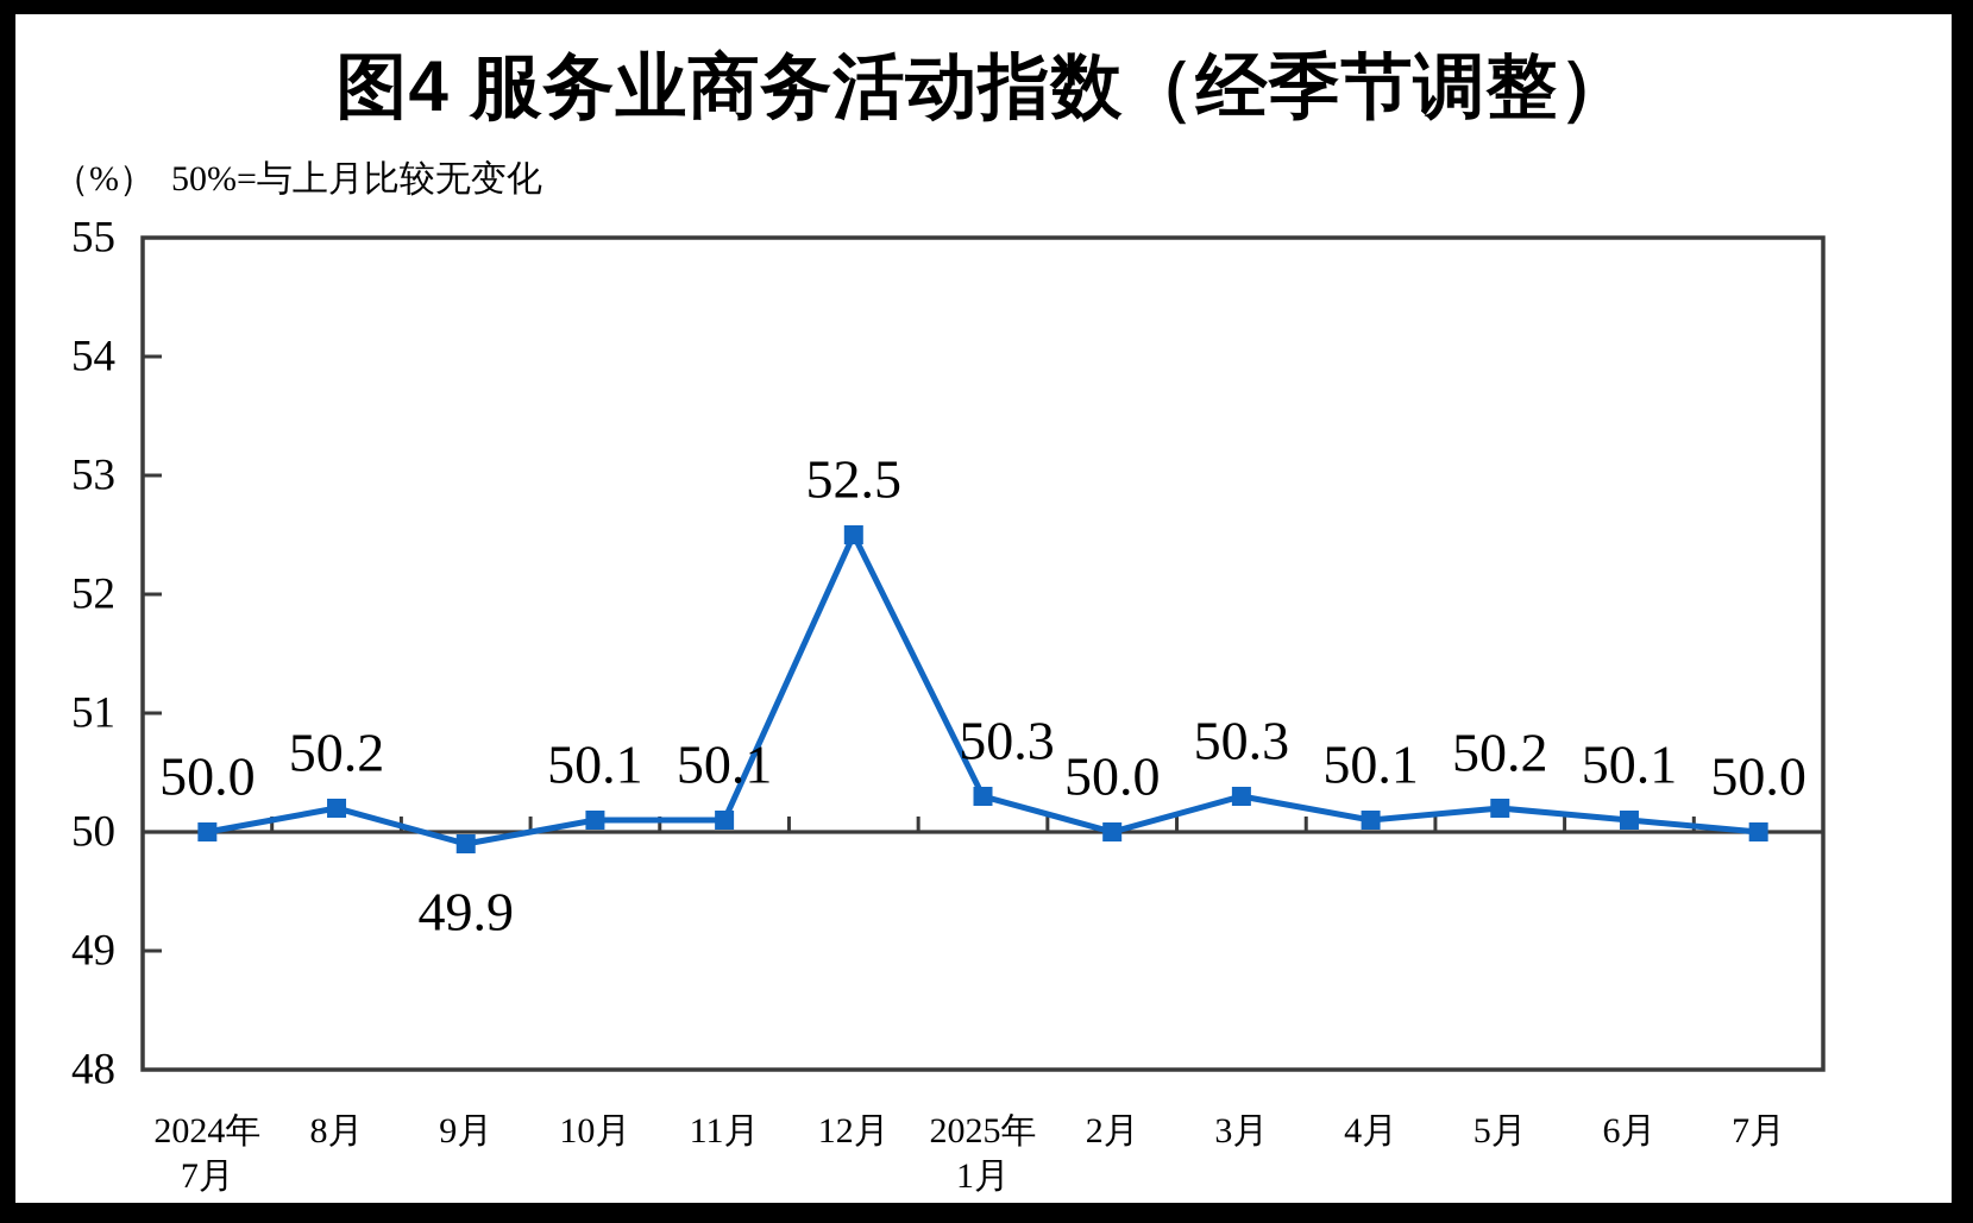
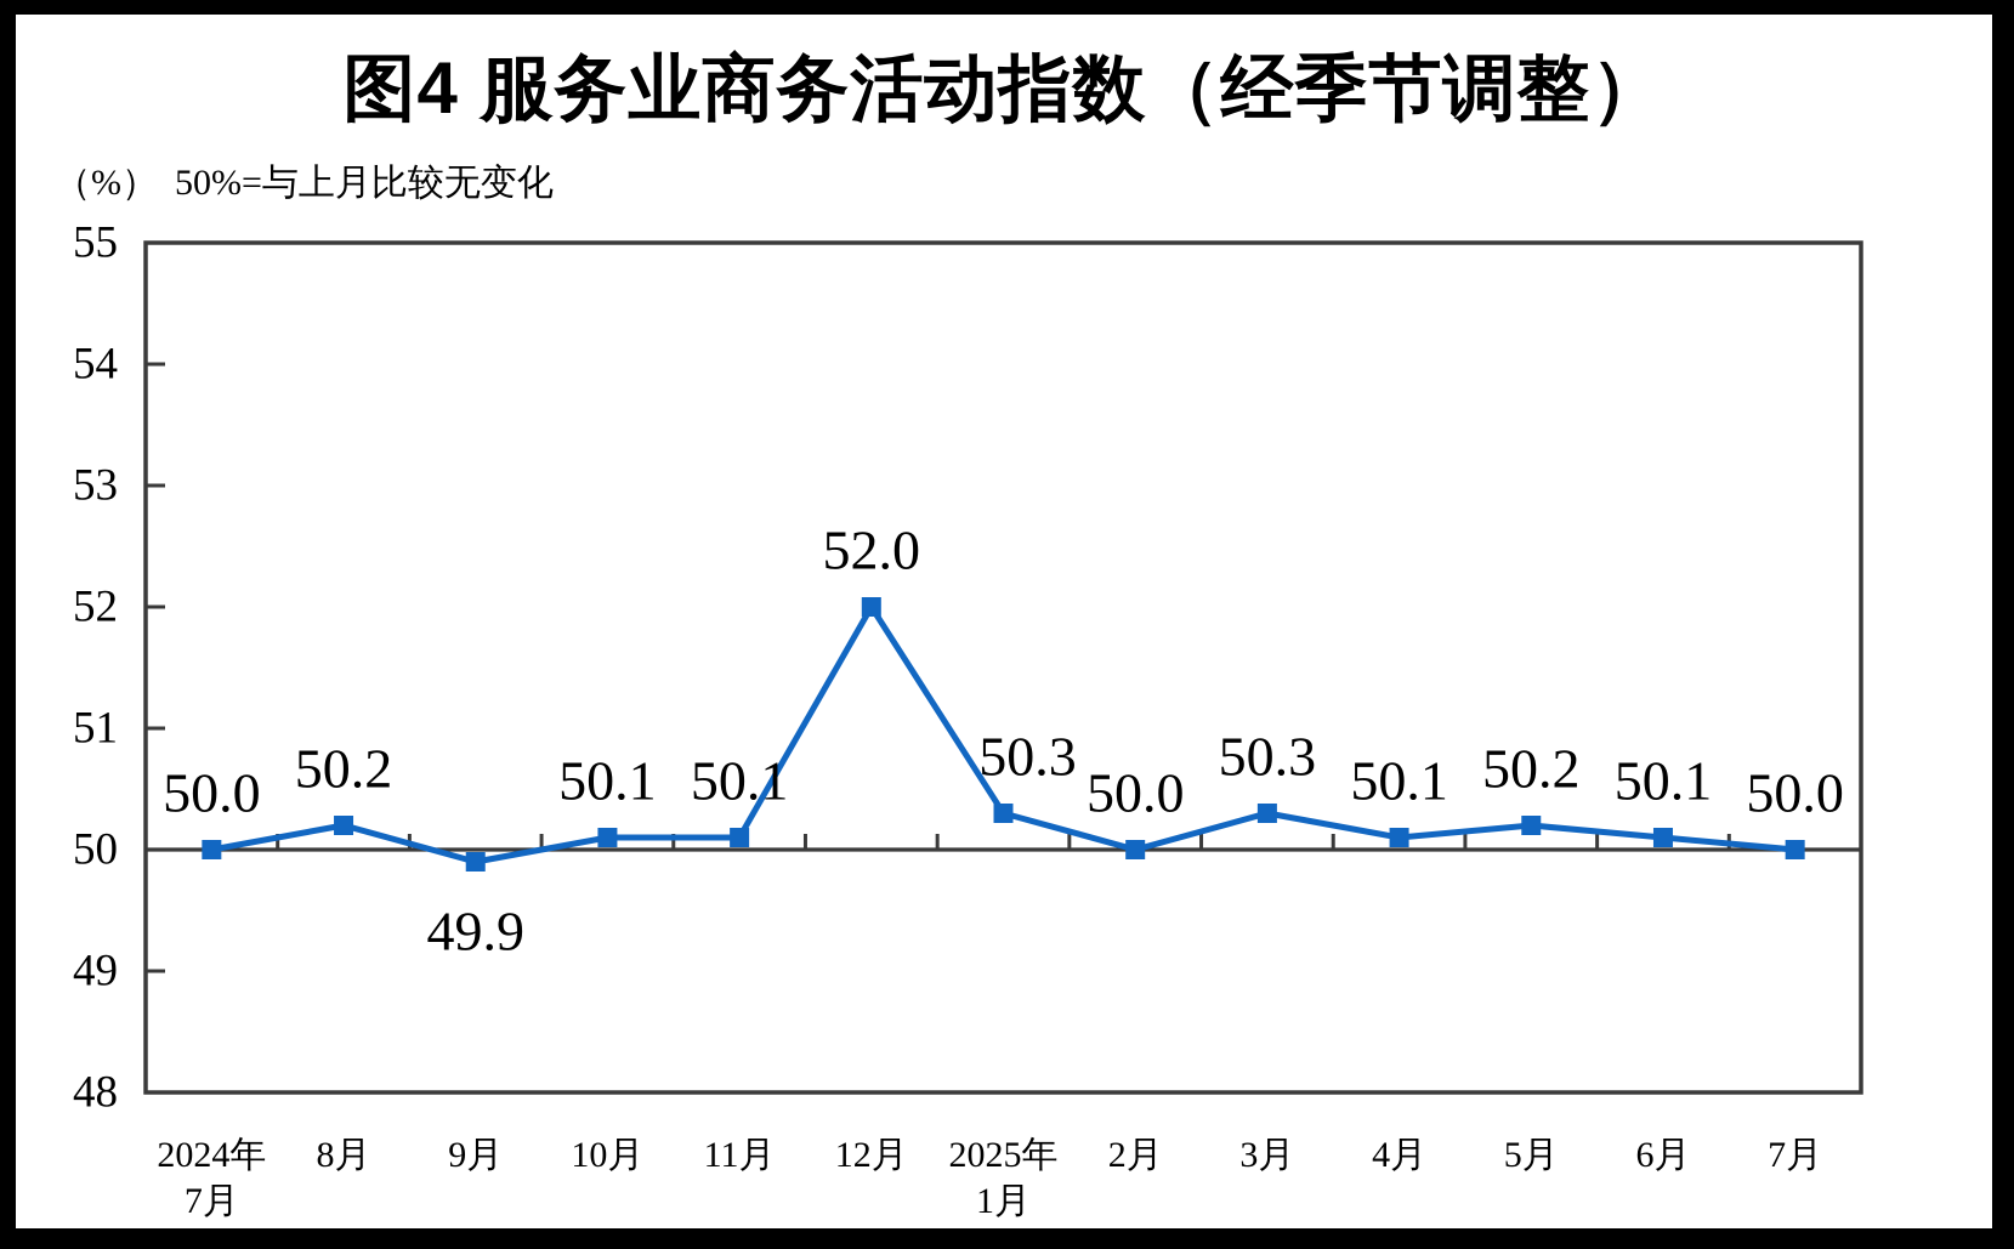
12月: 52.5 -> 52.0
